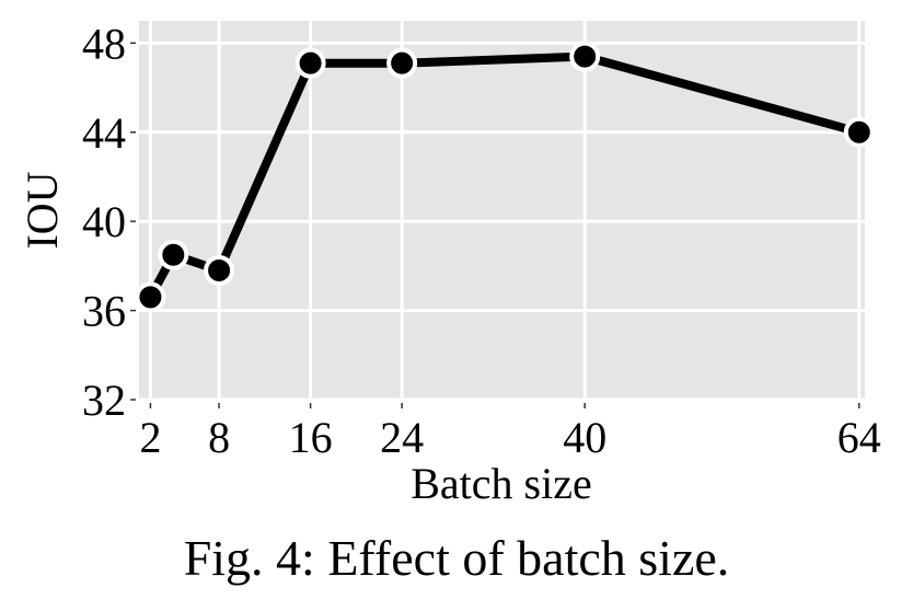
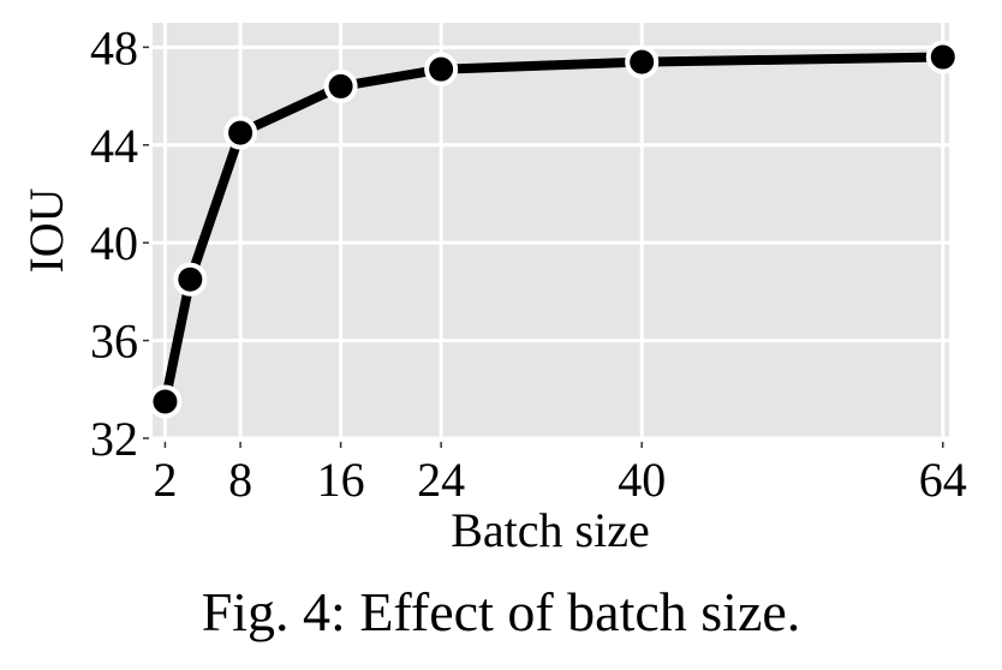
2: 36.6 -> 33.5
8: 37.8 -> 44.5
16: 47.1 -> 46.4
64: 44.0 -> 47.6
